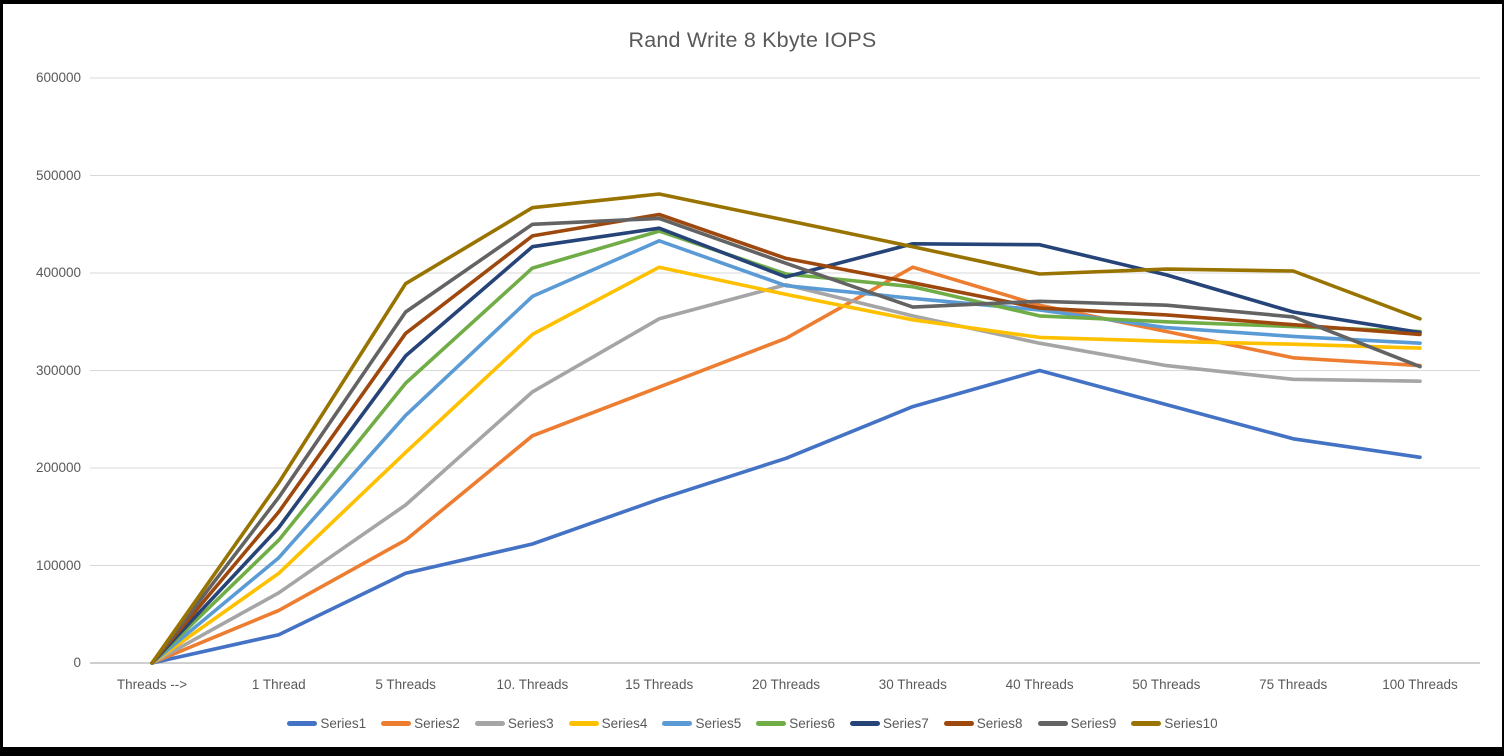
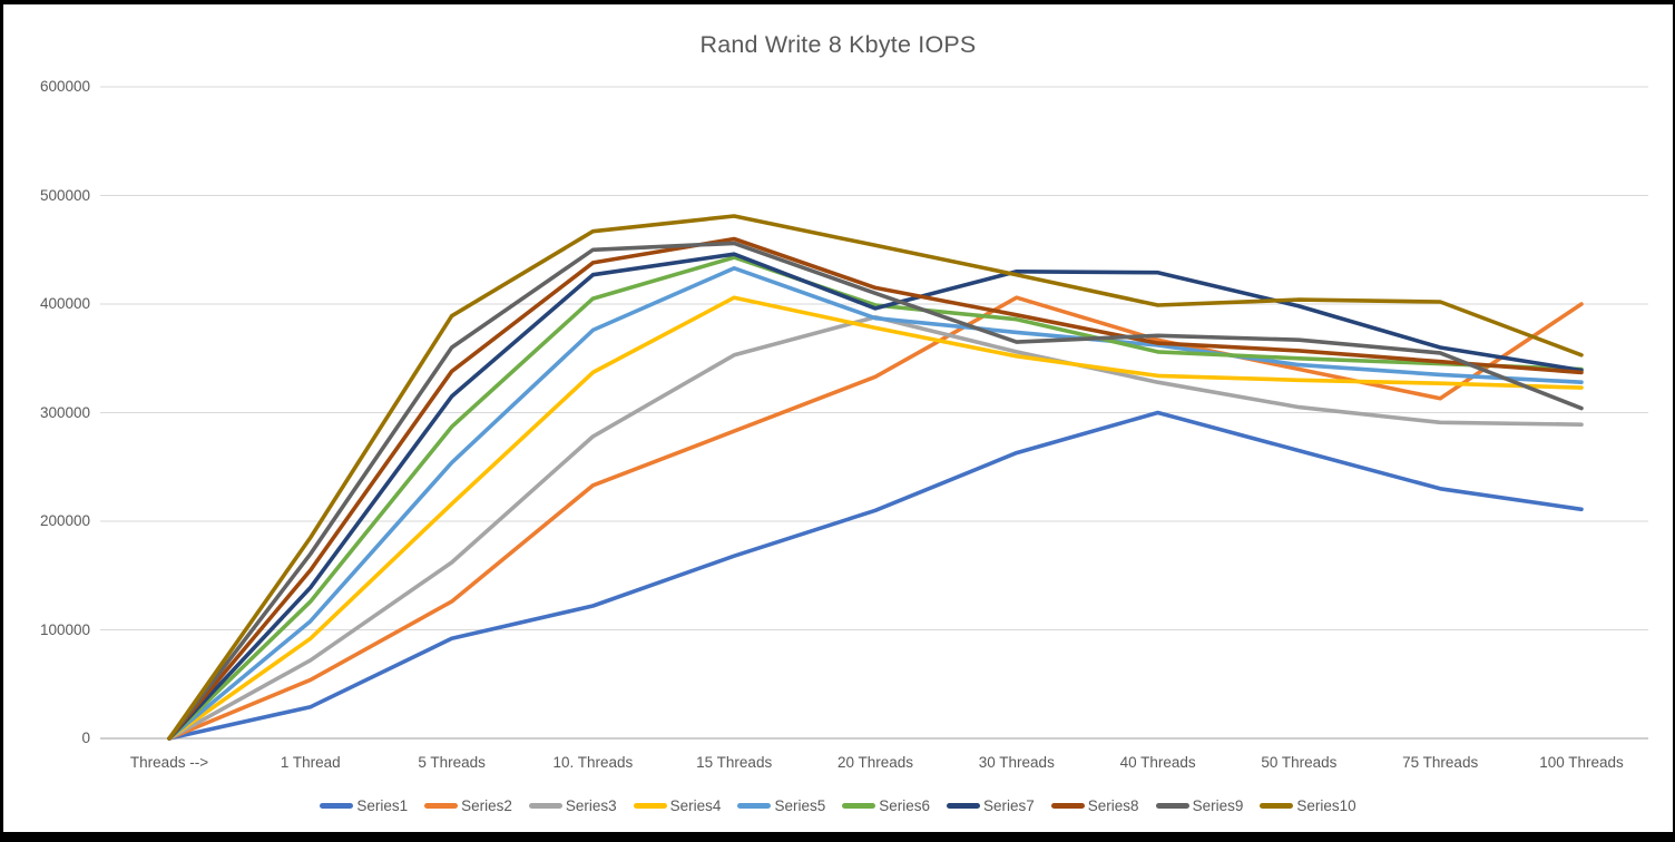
Series2/100 Threads: 300000 -> 400000
